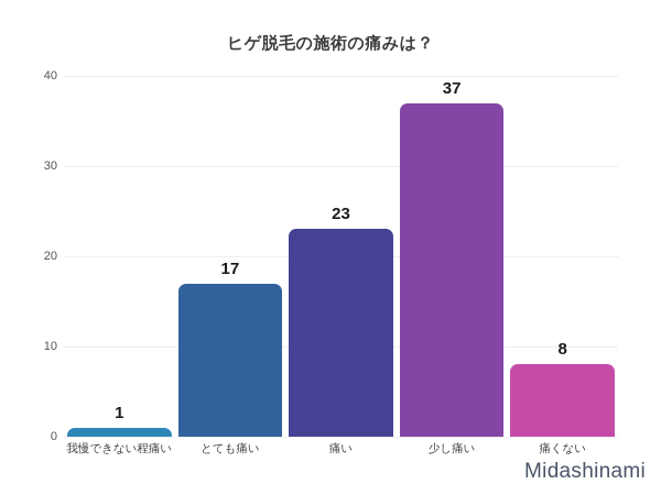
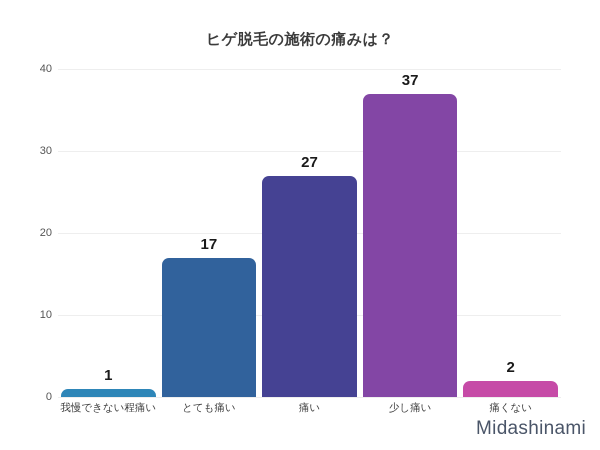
痛い: 23 -> 27
痛くない: 8 -> 2
